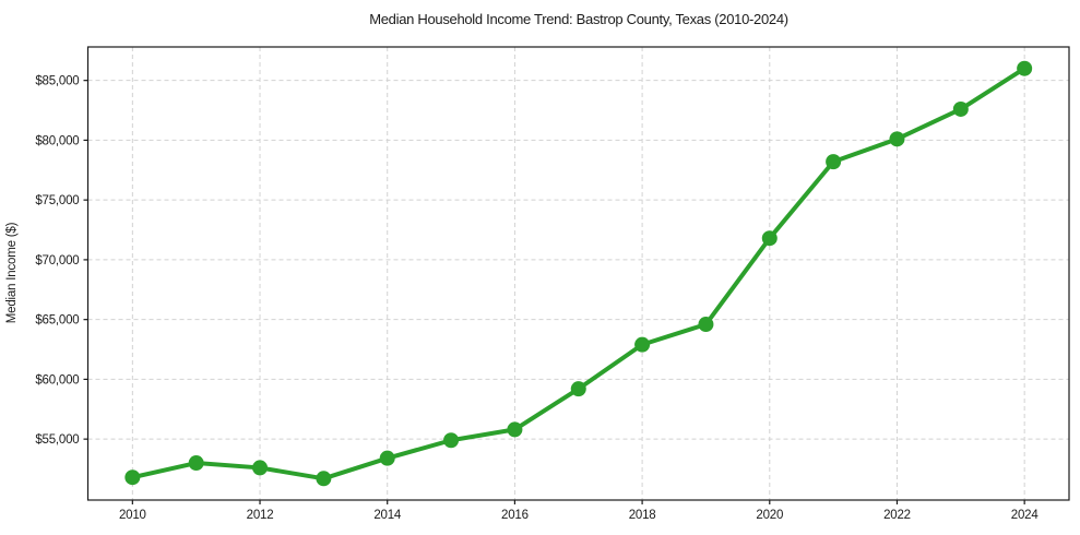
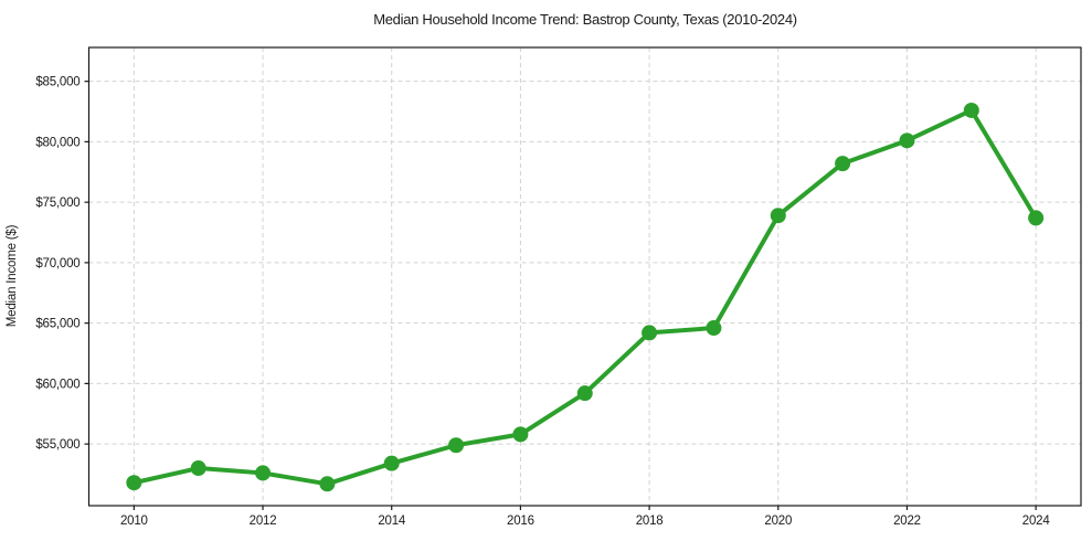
2018: $62900 -> $64200
2020: $71800 -> $73900
2024: $86000 -> $73700
